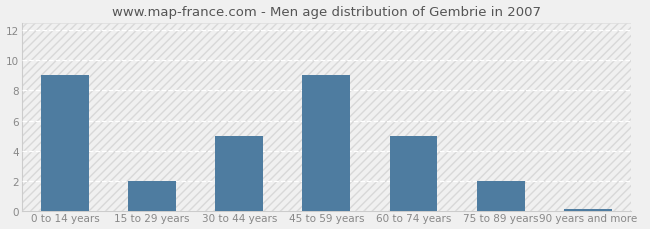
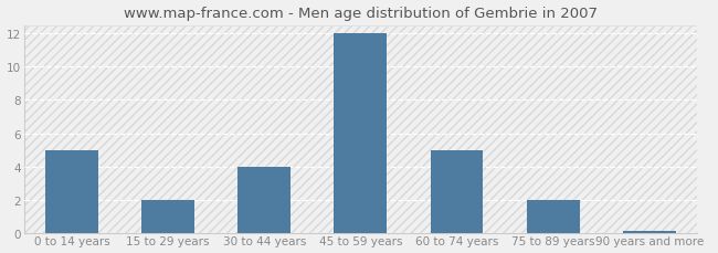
0 to 14 years: 9.0 -> 5.0
30 to 44 years: 5.0 -> 4.0
45 to 59 years: 9.0 -> 12.0
